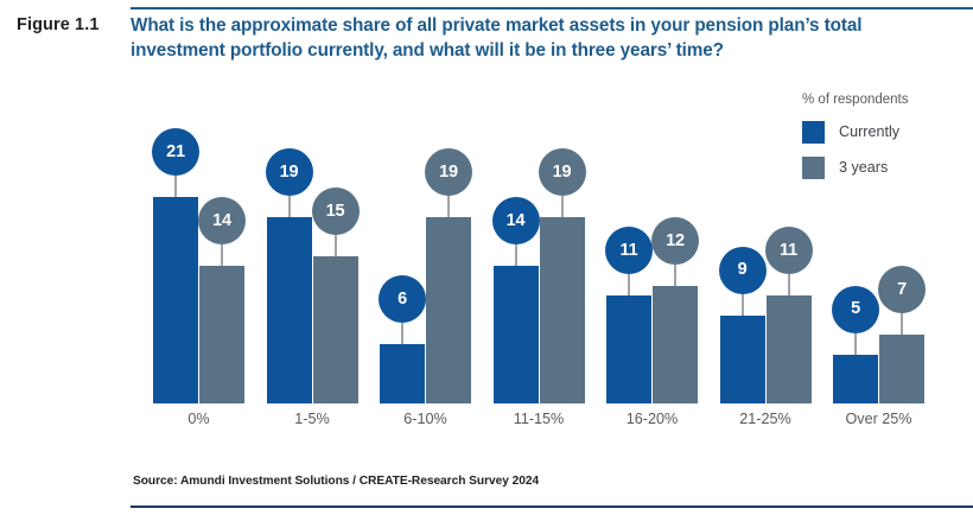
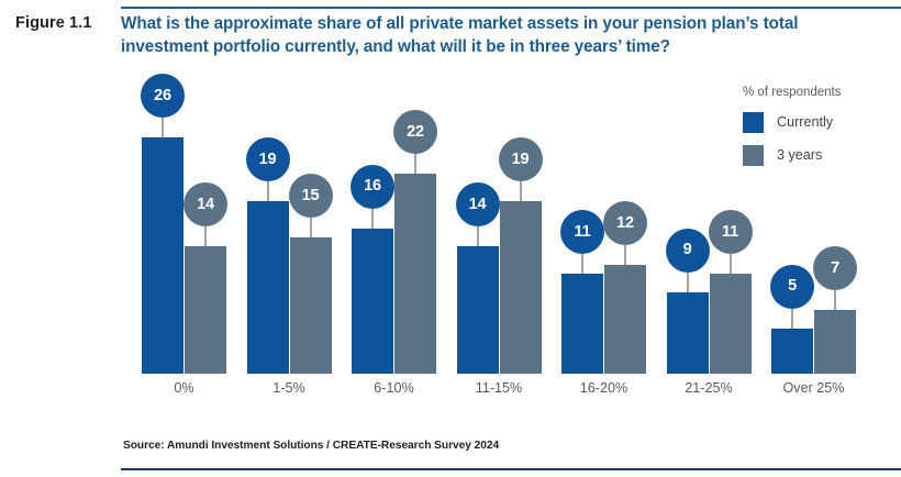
Currently/0%: 21 -> 26
Currently/6-10%: 6 -> 16
3 years/6-10%: 19 -> 22
